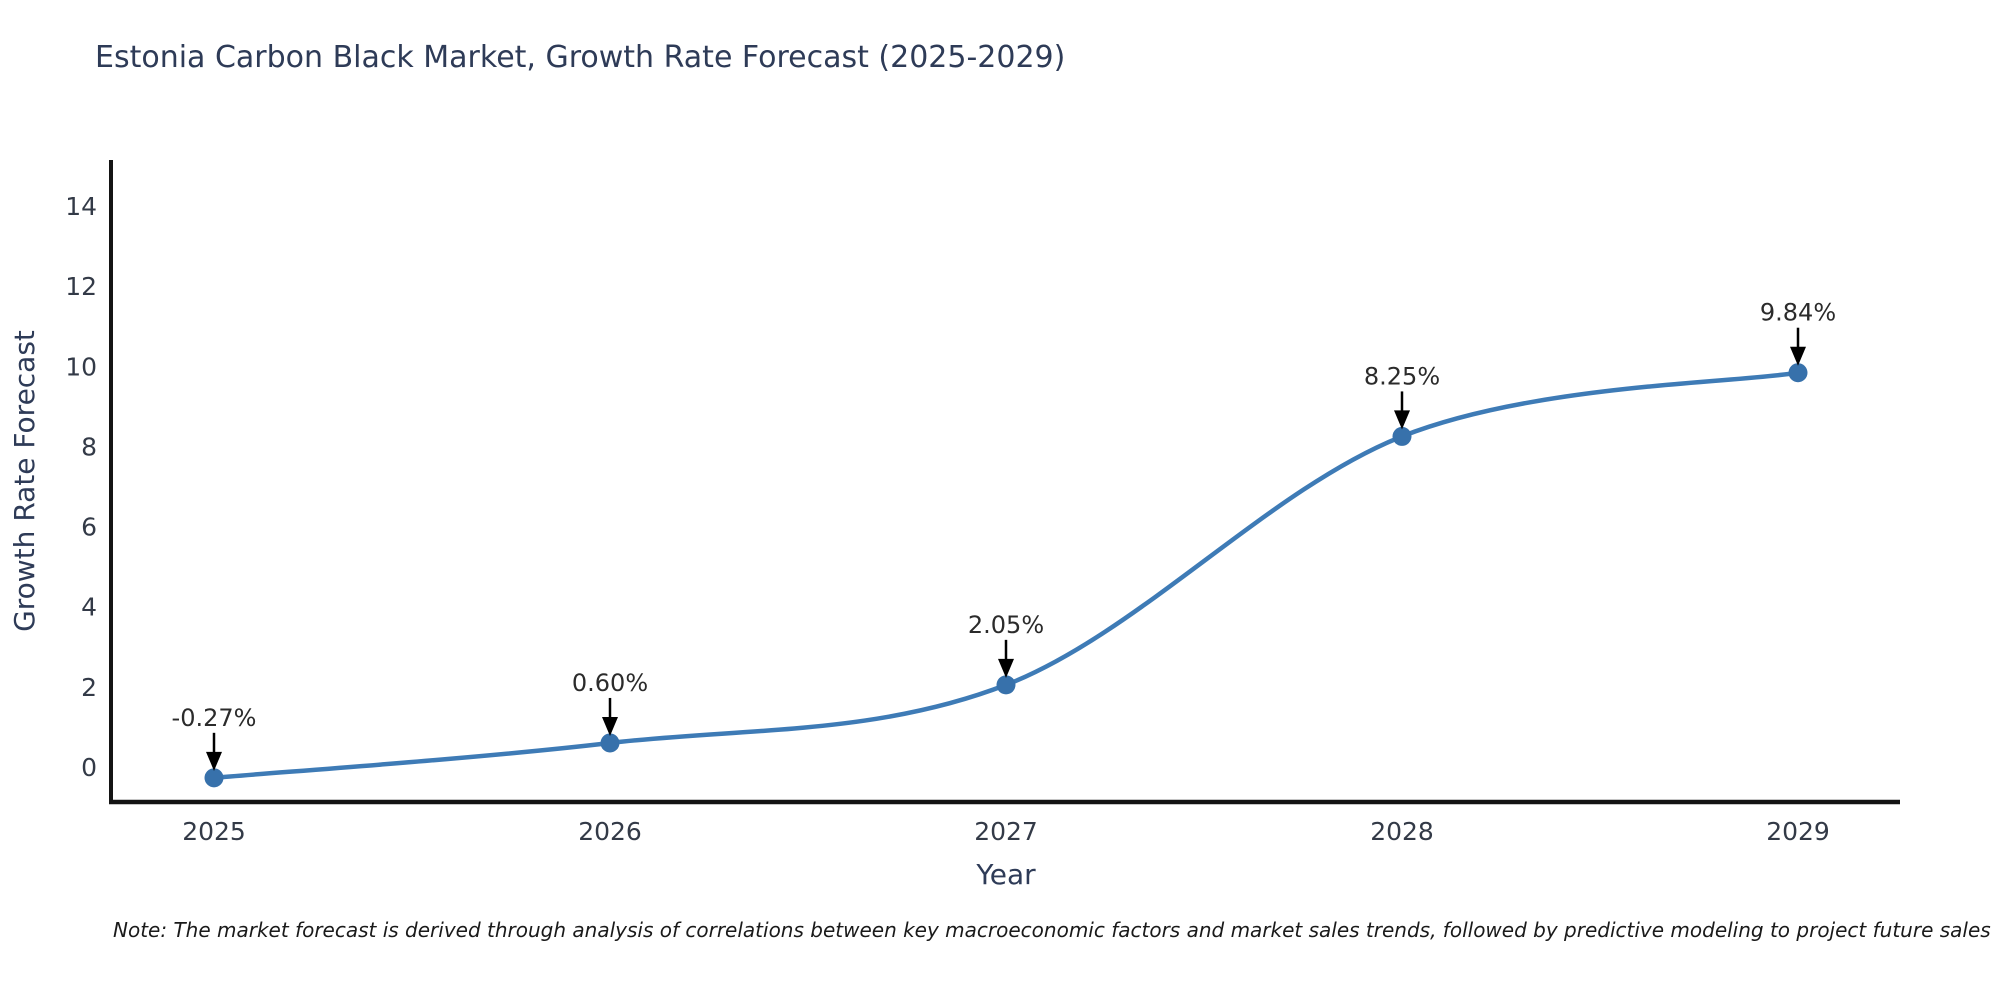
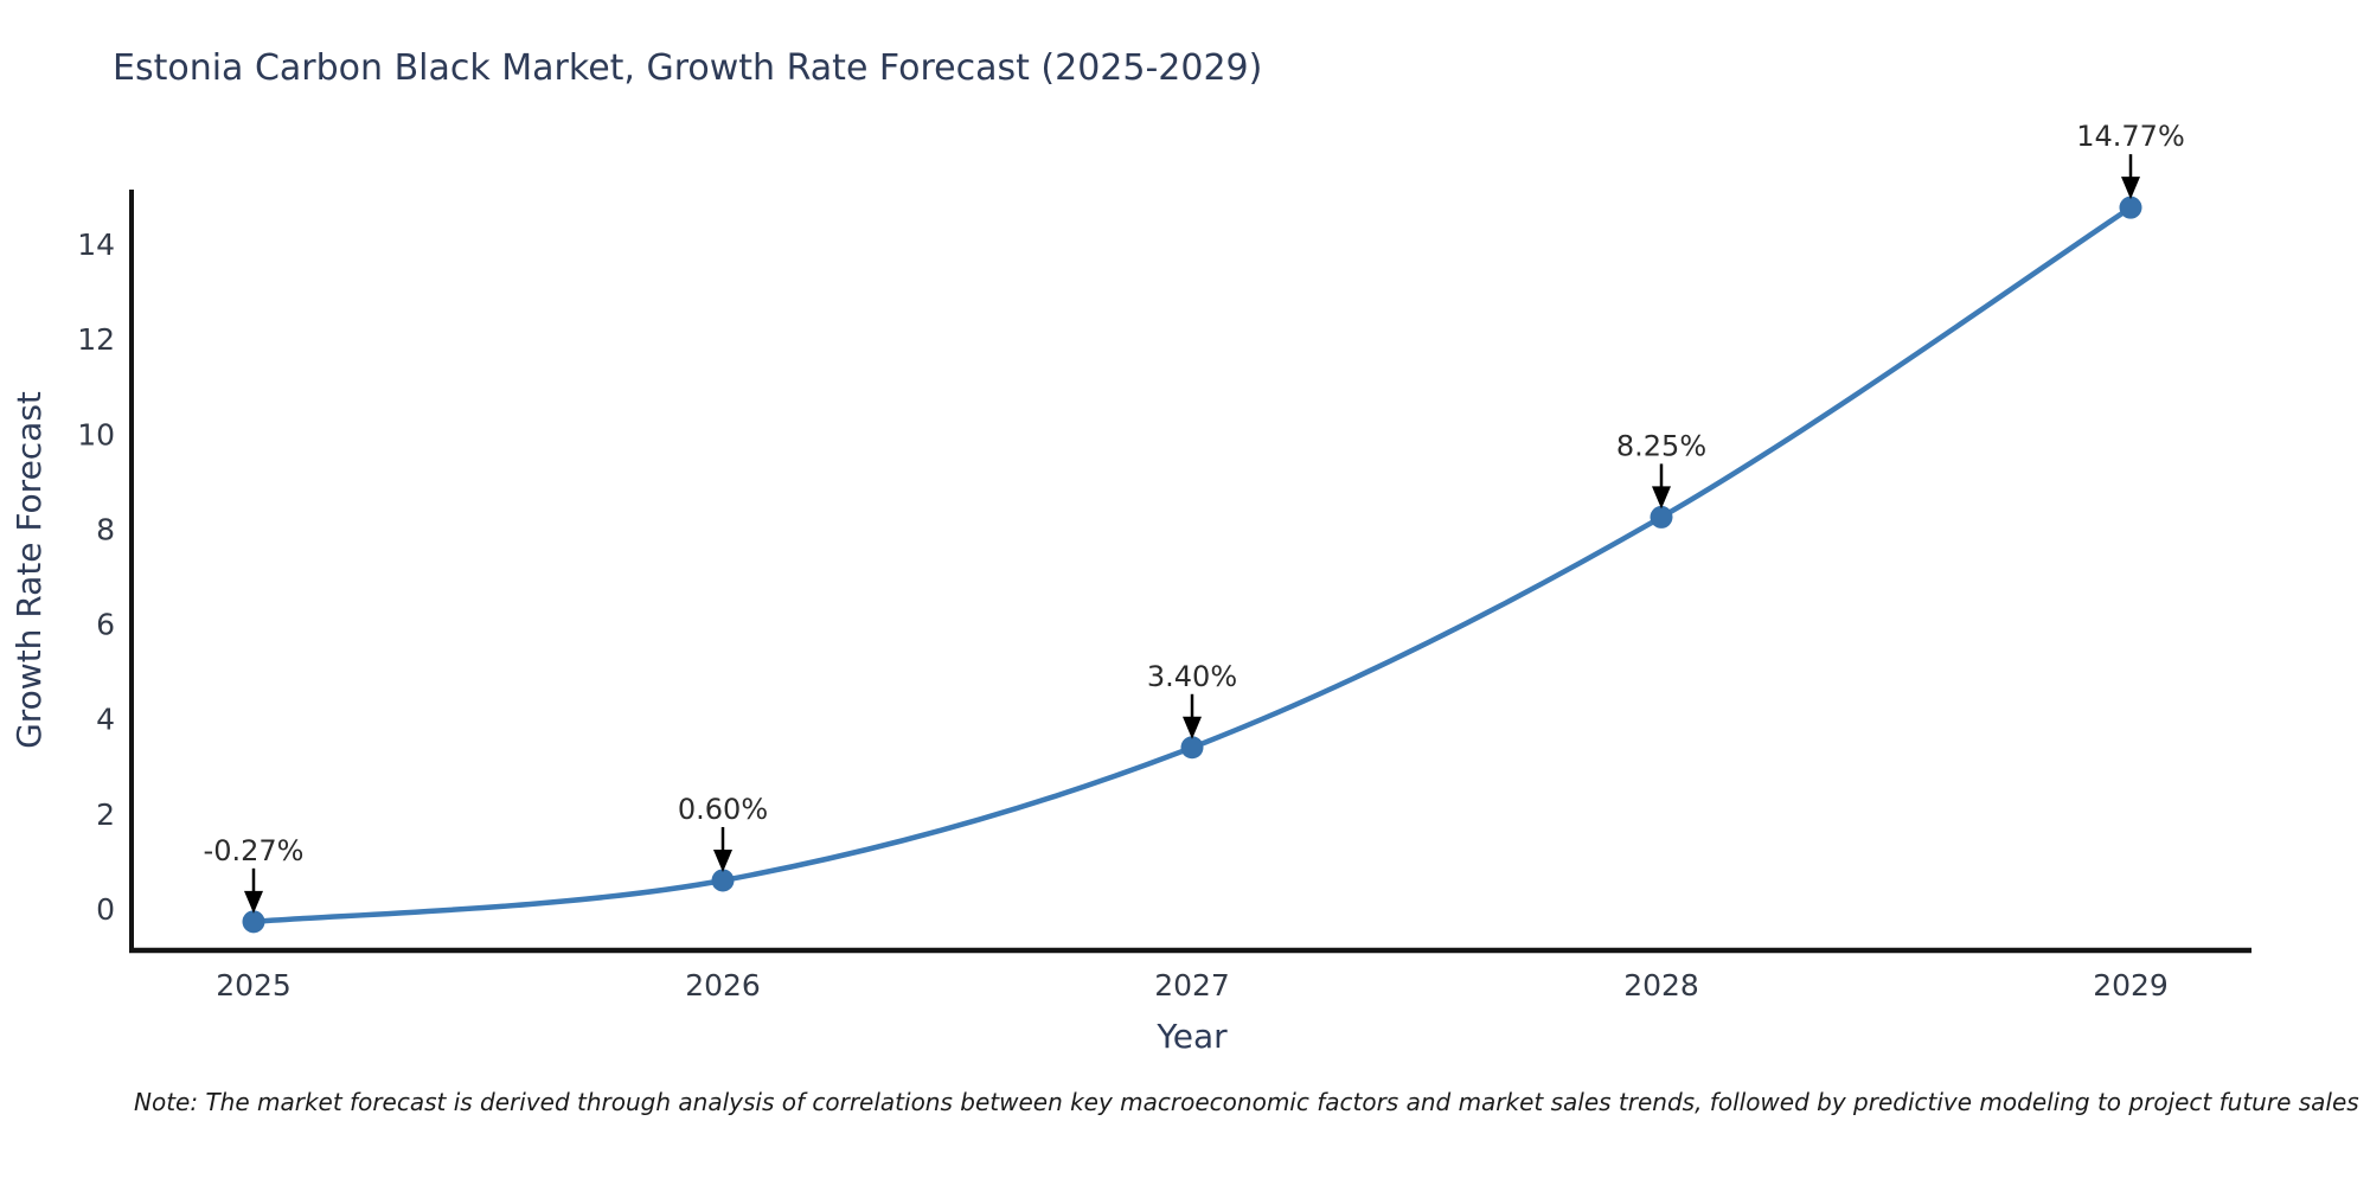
2027: 2.05% -> 3.40%
2029: 9.84% -> 14.77%
